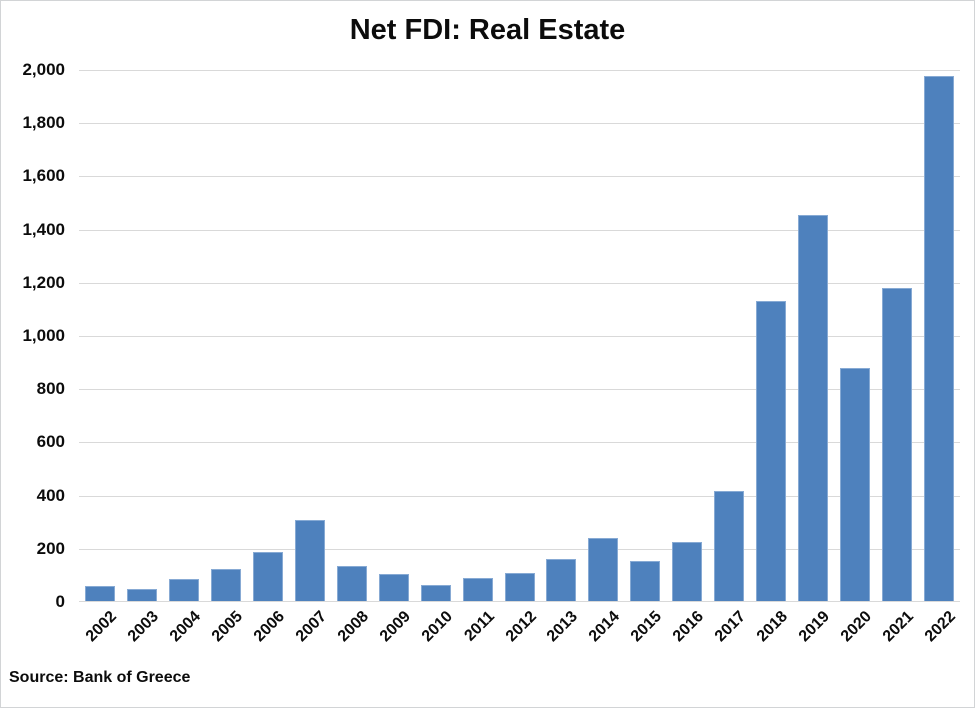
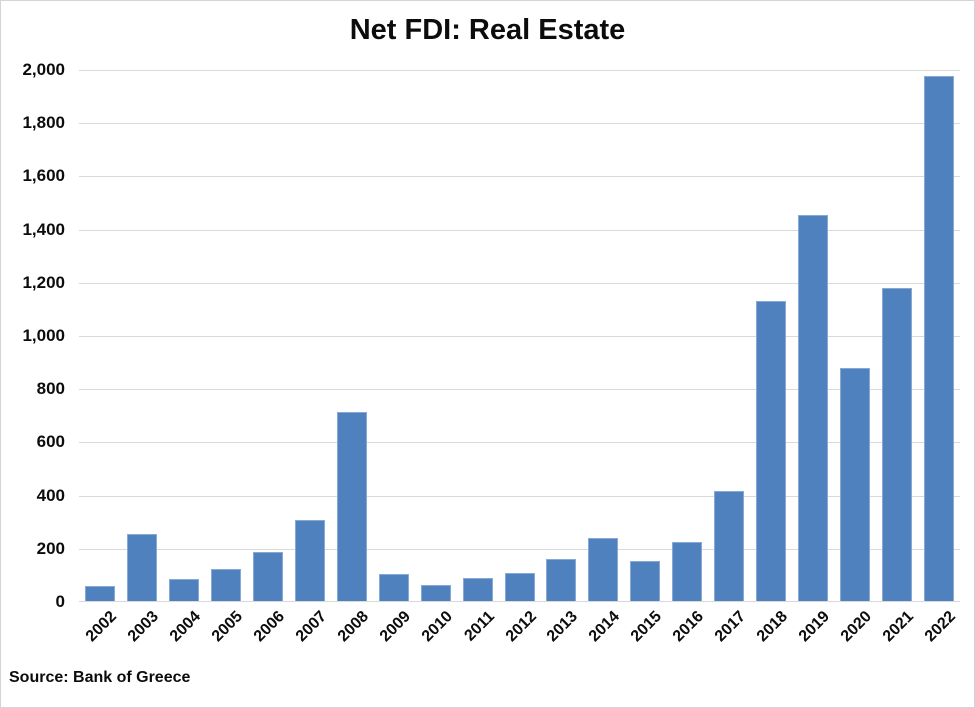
2003: 40 -> 250
2008: 130 -> 710
